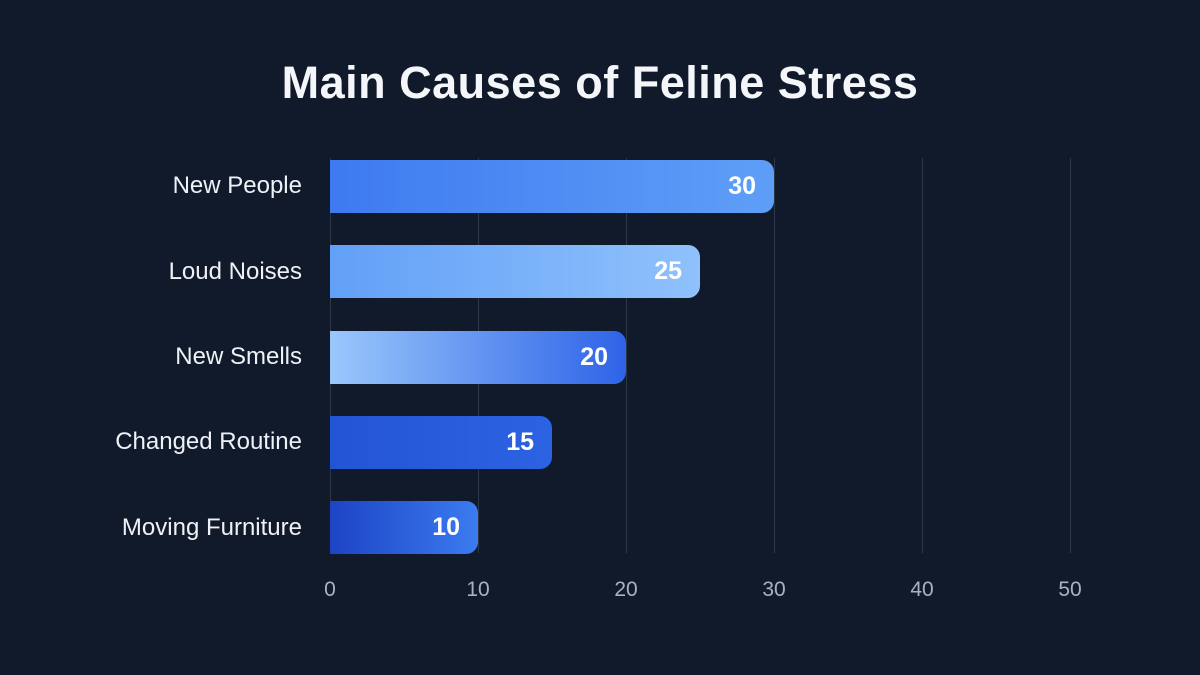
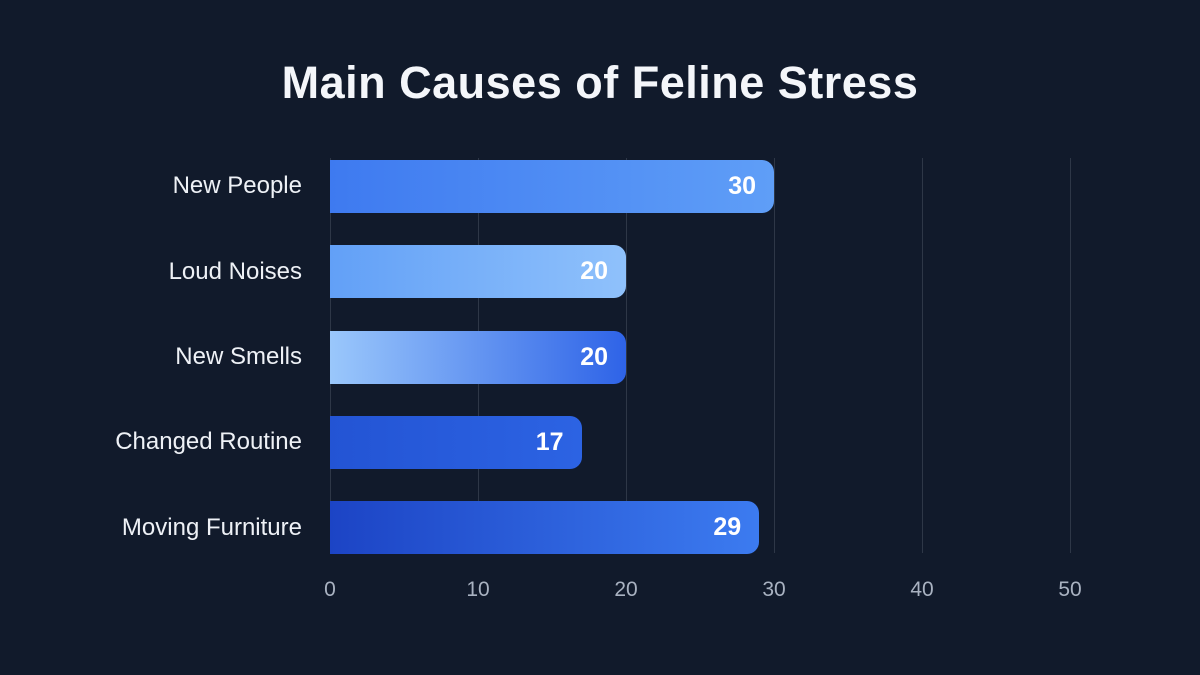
Loud Noises: 25 -> 20
Changed Routine: 15 -> 17
Moving Furniture: 10 -> 29
